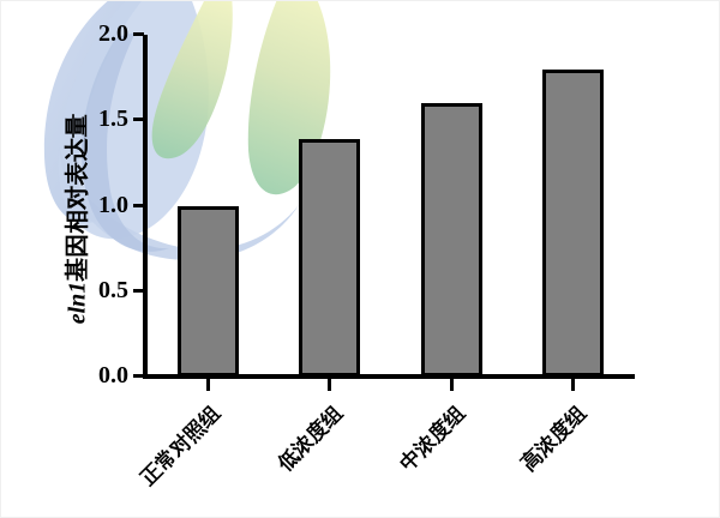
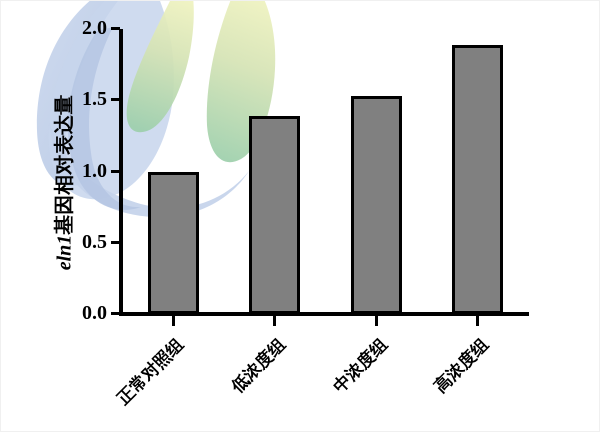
中浓度组: 1.60 -> 1.53
高浓度组: 1.80 -> 1.89
